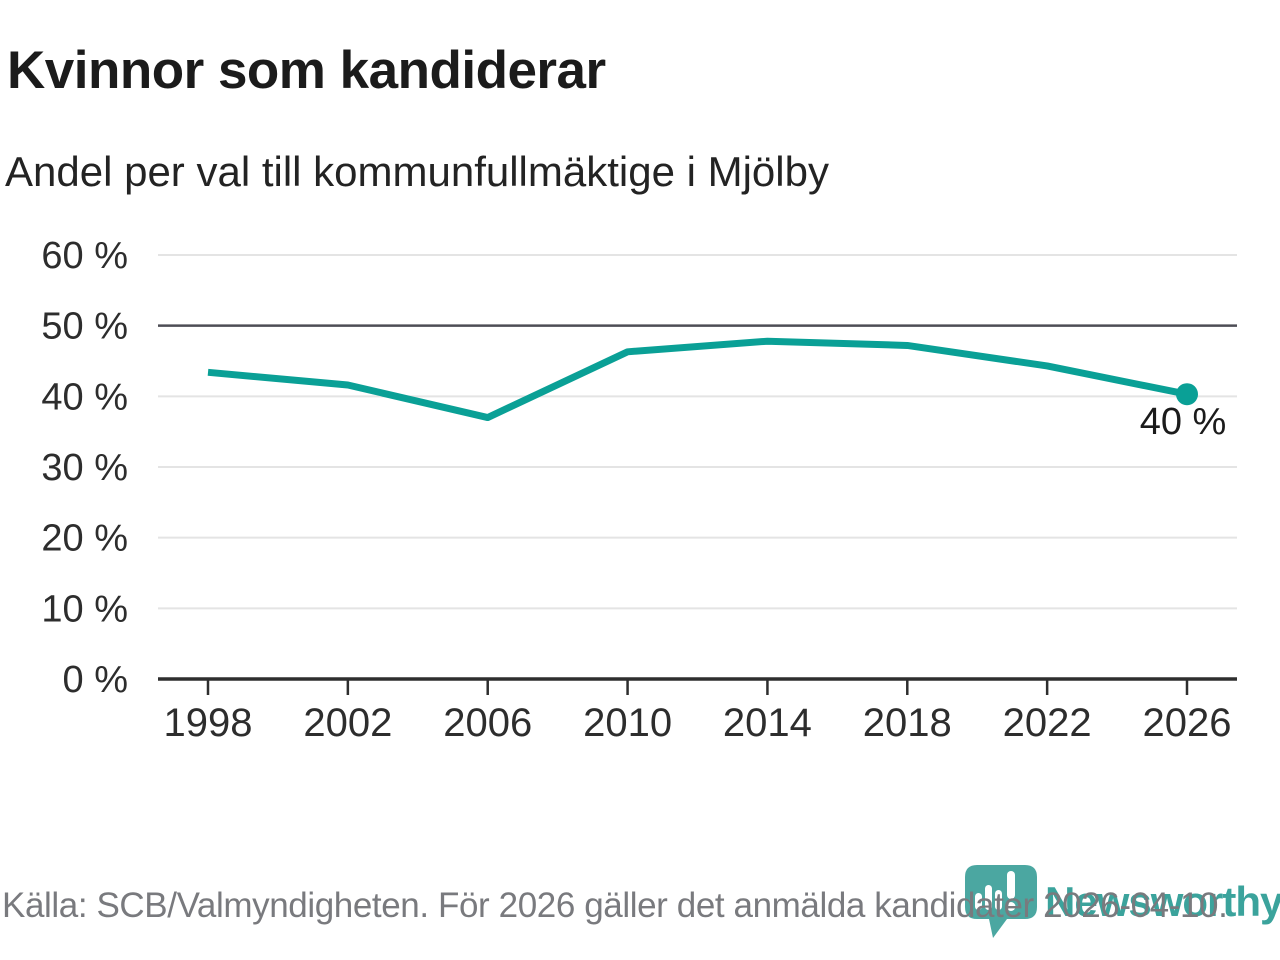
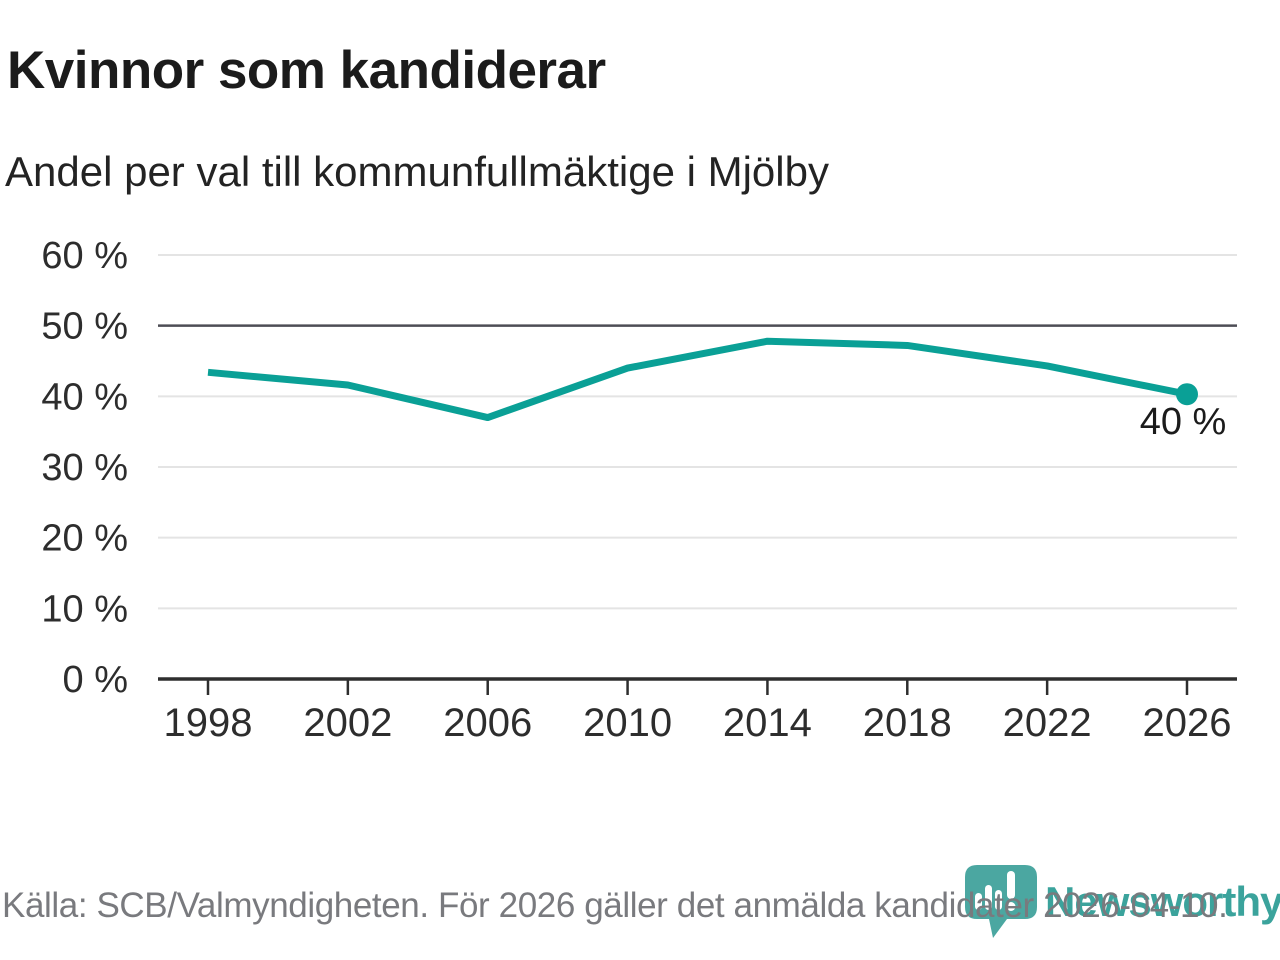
2010: 46% -> 44%
